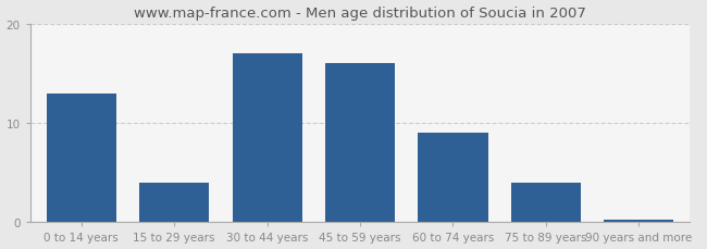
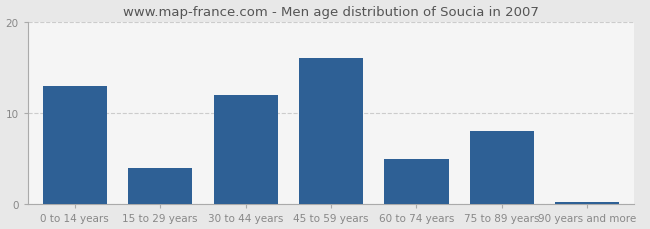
30 to 44 years: 17.0 -> 12.0
60 to 74 years: 9.0 -> 5.0
75 to 89 years: 4.0 -> 8.0
